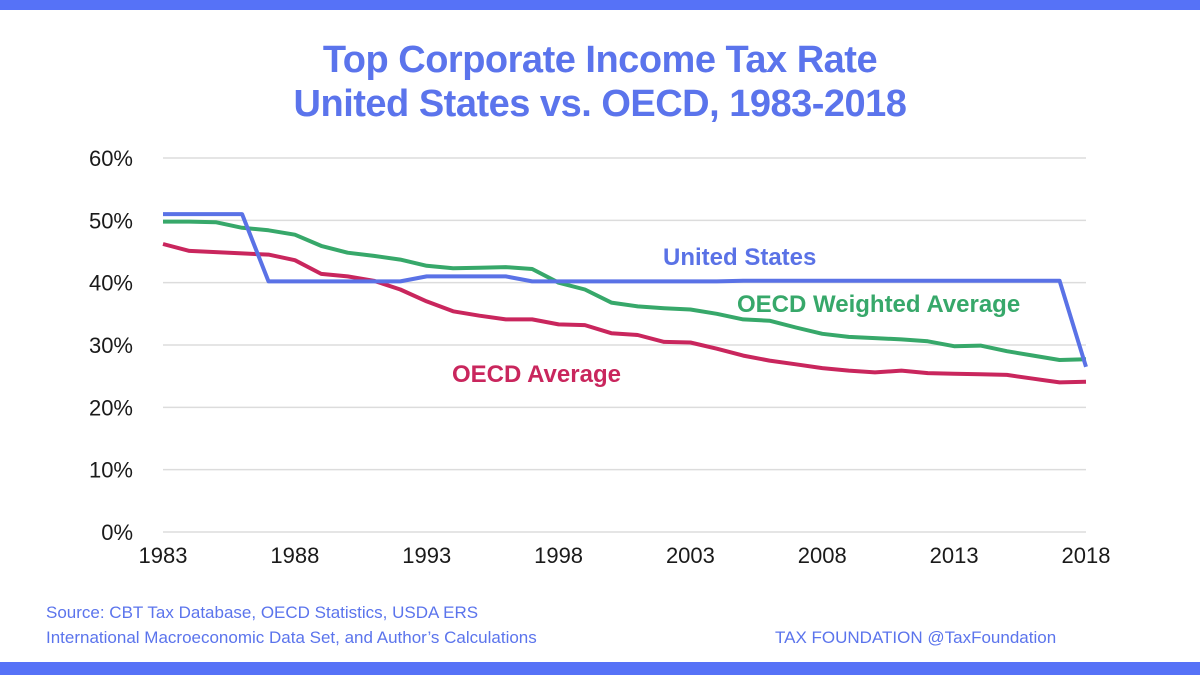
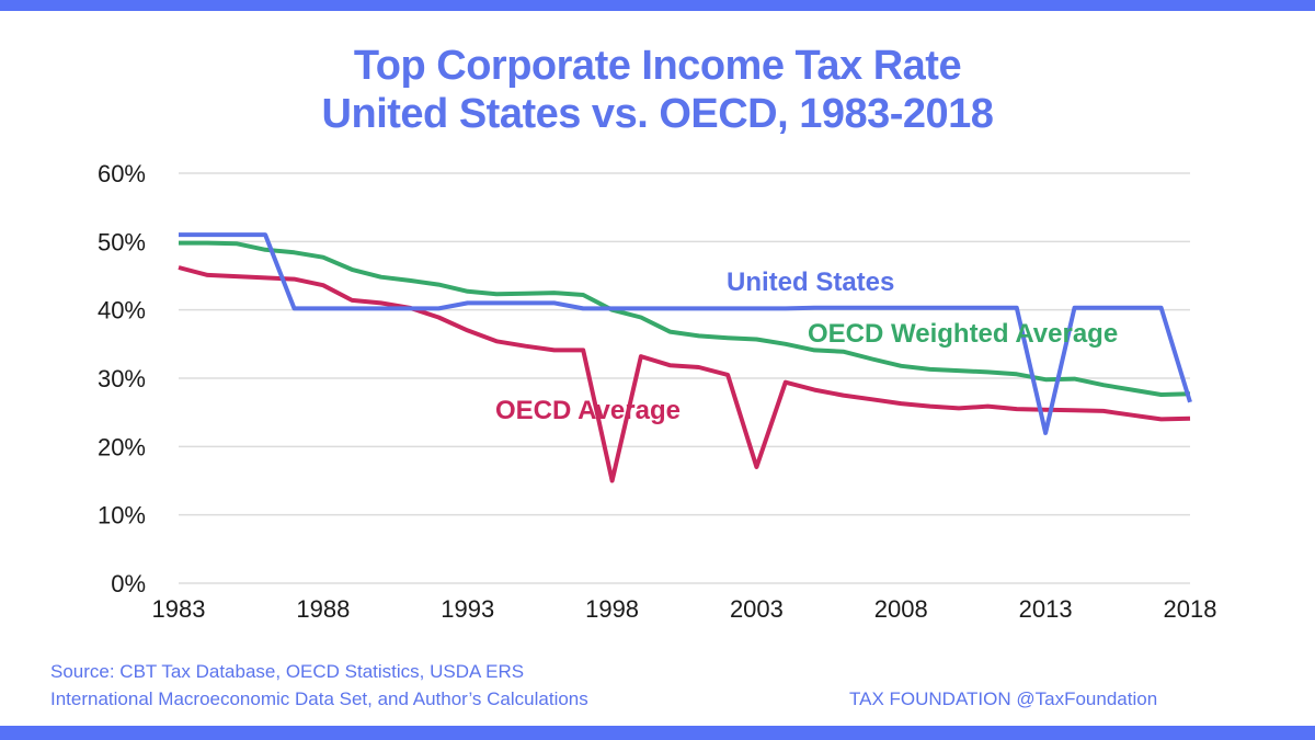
OECD Average/1998: 33% -> 15%
OECD Average/2003: 30% -> 17%
United States/2013: 40% -> 22%
